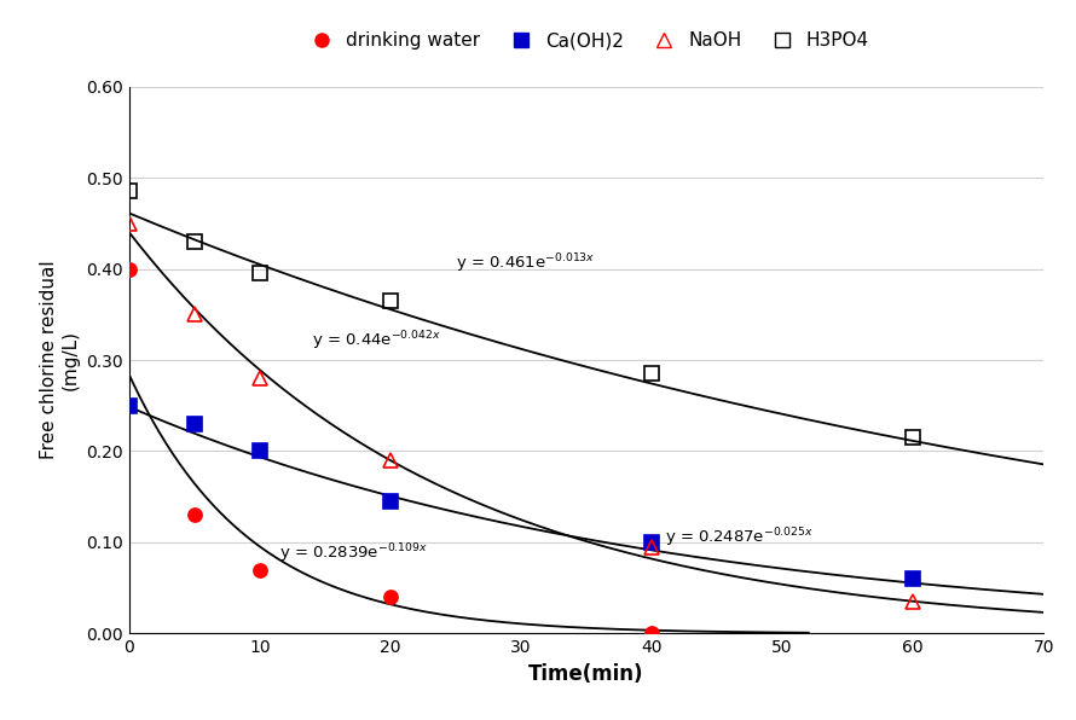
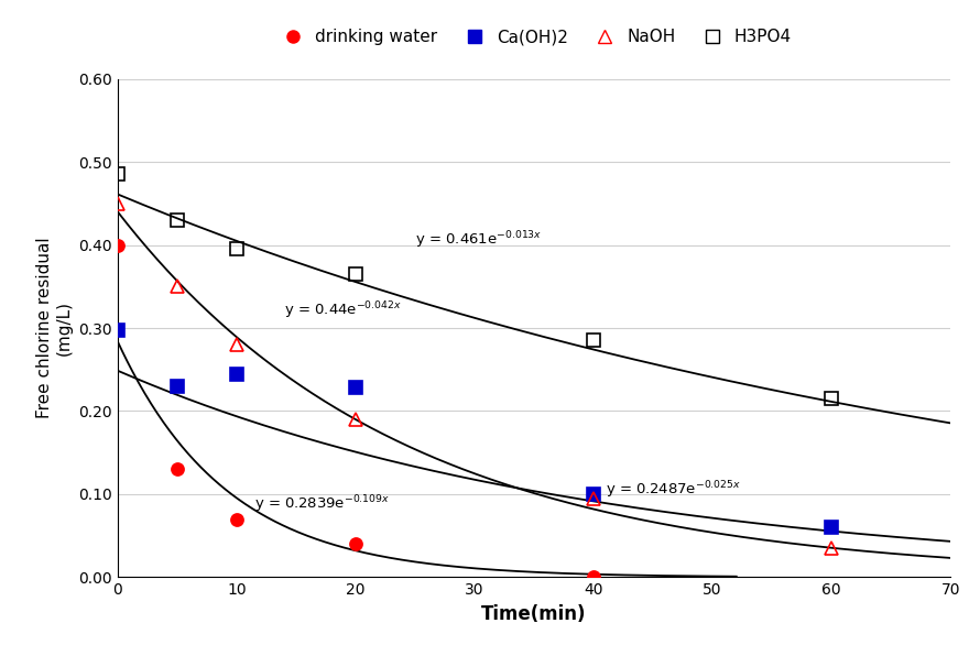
Ca(OH)2/0: 0.250 -> 0.298
Ca(OH)2/10: 0.200 -> 0.244
Ca(OH)2/20: 0.145 -> 0.228
